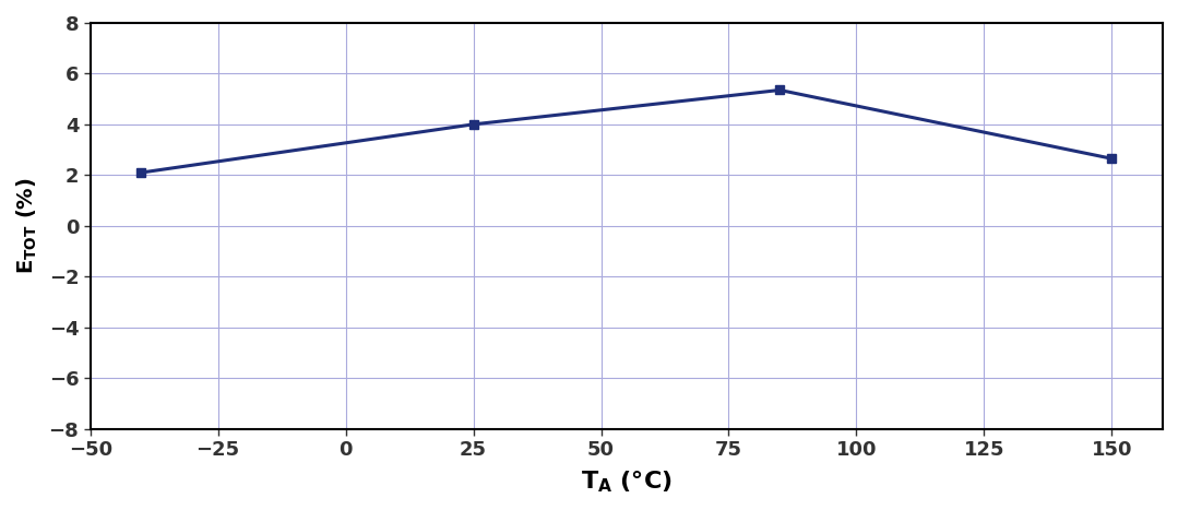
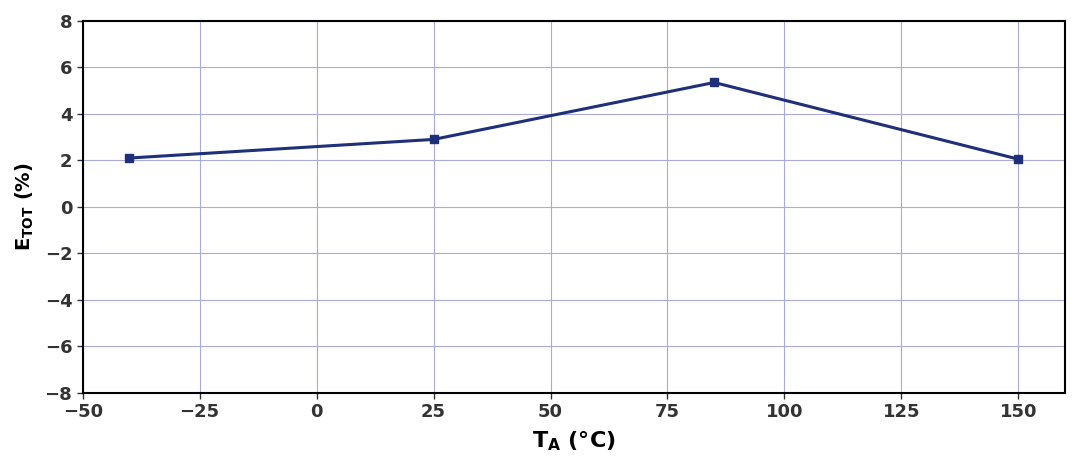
25: 4.00 -> 2.90
150: 2.65 -> 2.05
